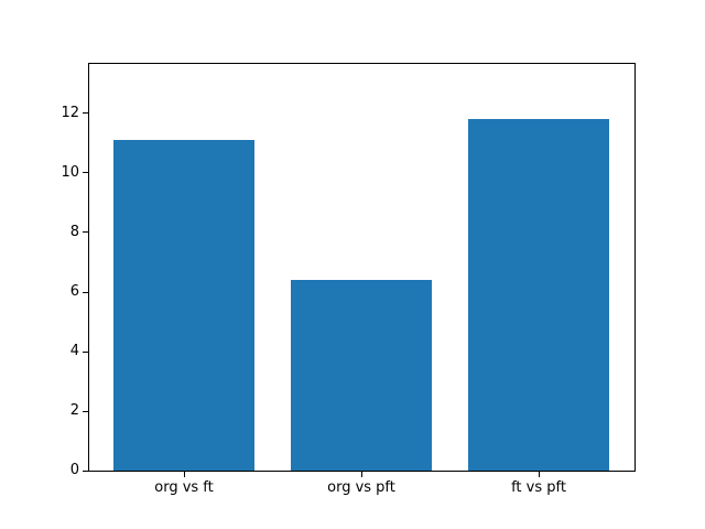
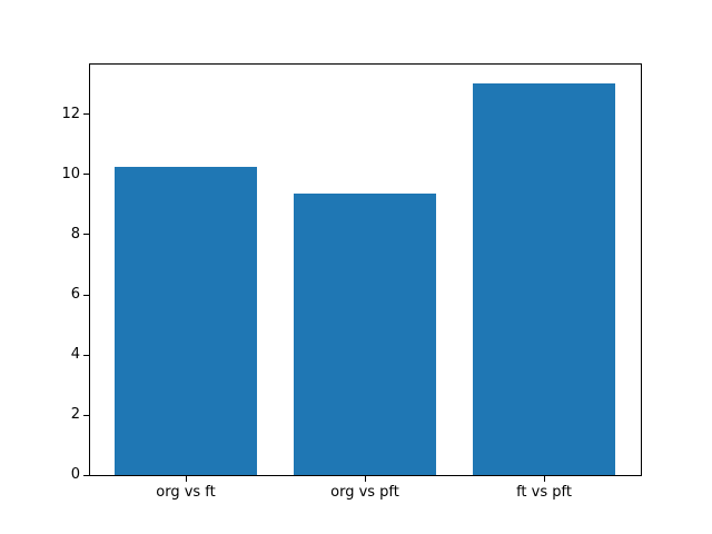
org vs ft: 11.1 -> 10.3
org vs pft: 6.4 -> 9.4
ft vs pft: 11.8 -> 13.0
